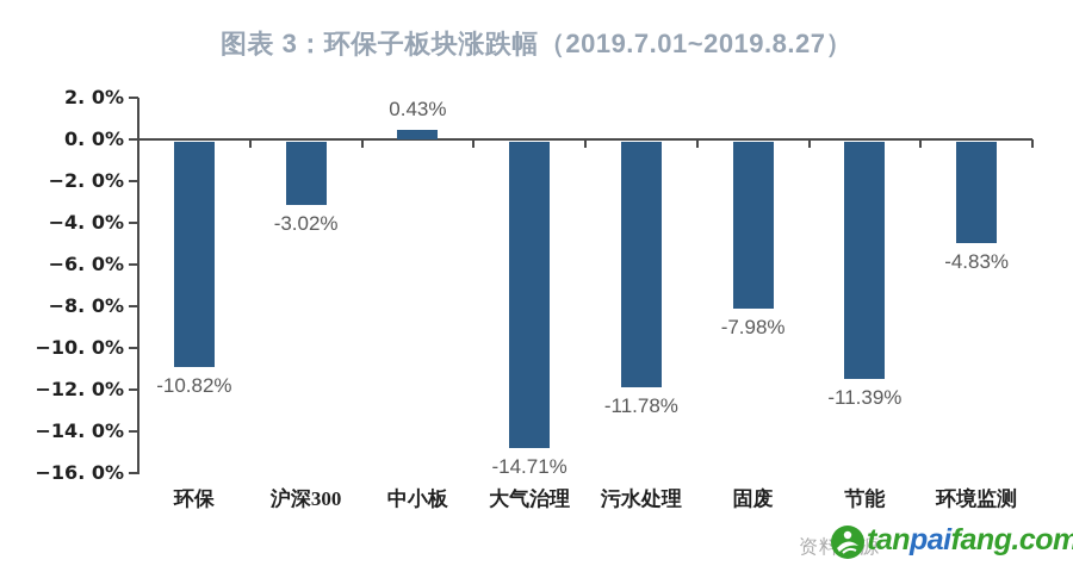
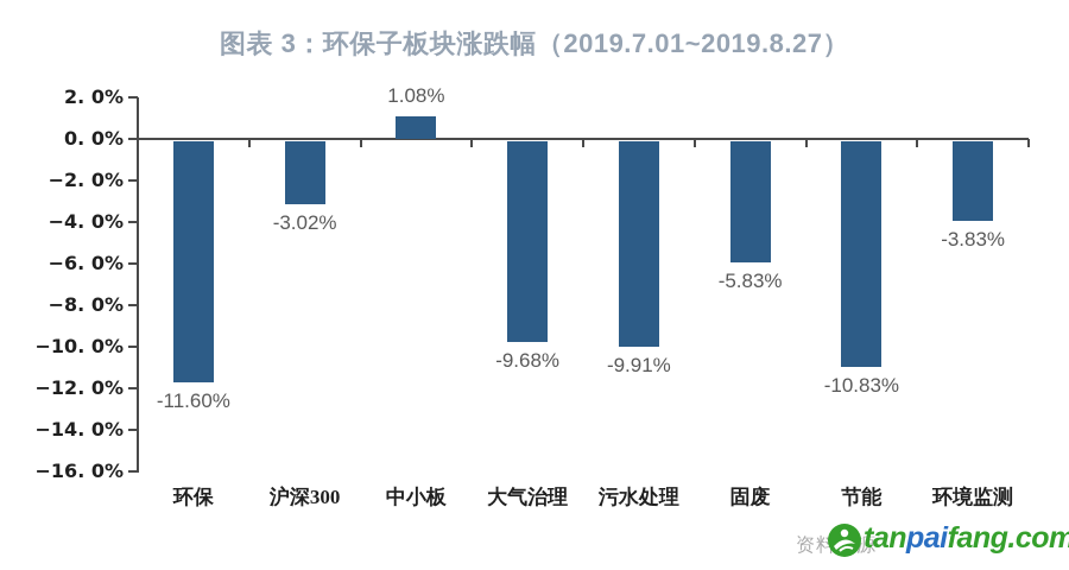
环保: -10.82% -> -11.60%
中小板: 0.43% -> 1.08%
大气治理: -14.71% -> -9.68%
污水处理: -11.78% -> -9.91%
固废: -7.98% -> -5.83%
节能: -11.39% -> -10.83%
环境监测: -4.83% -> -3.83%
